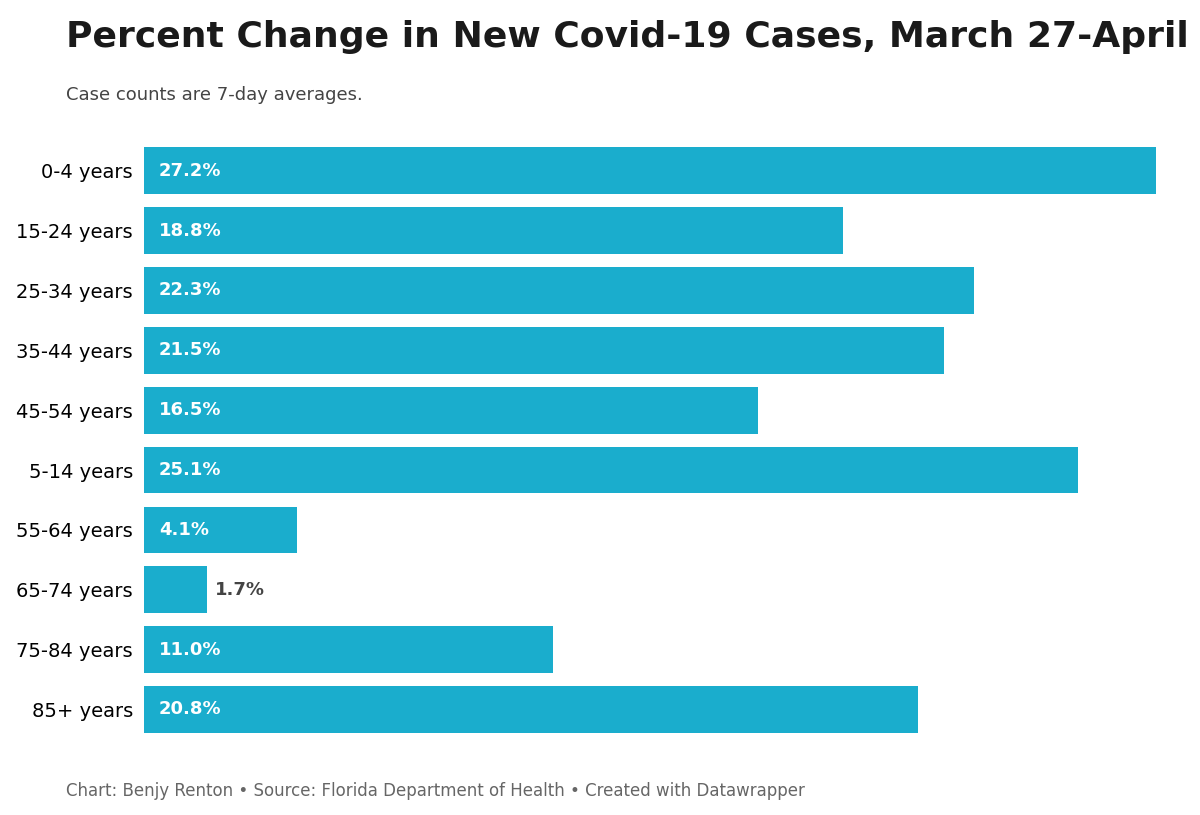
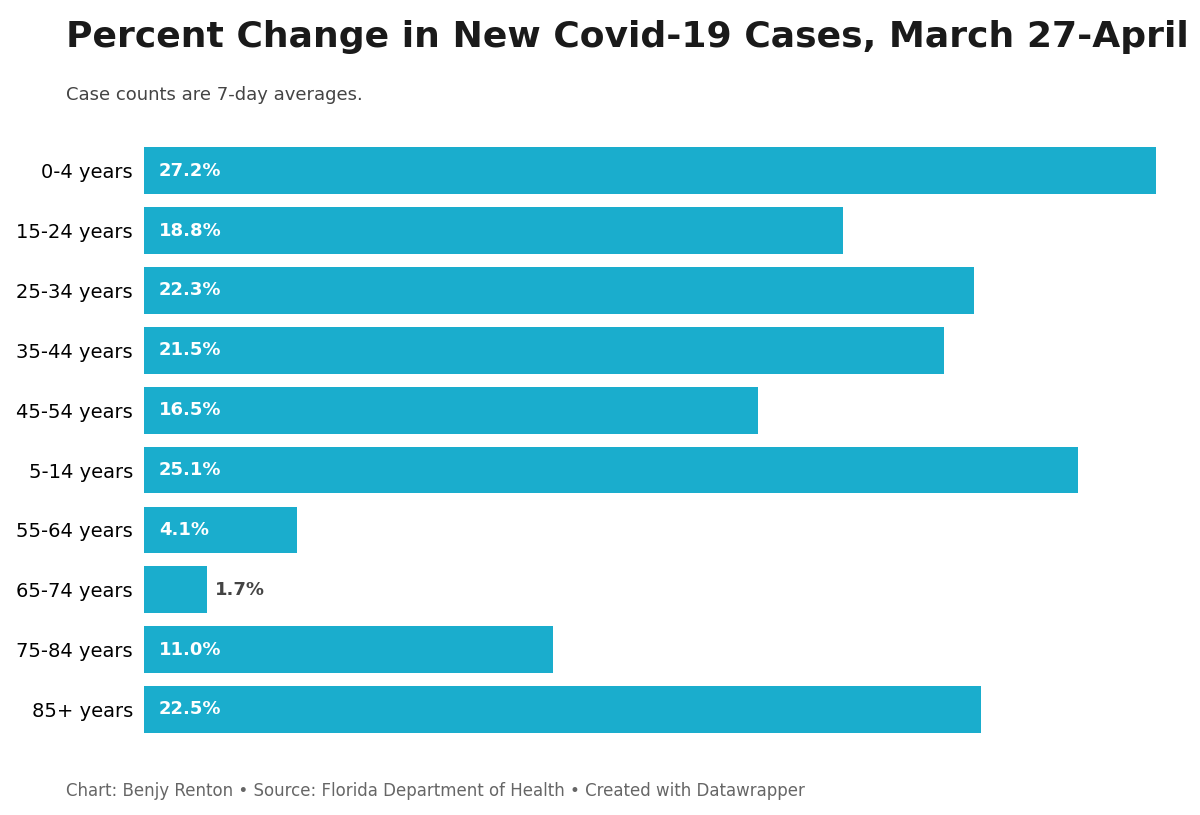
85+ years: 20.8% -> 22.5%
